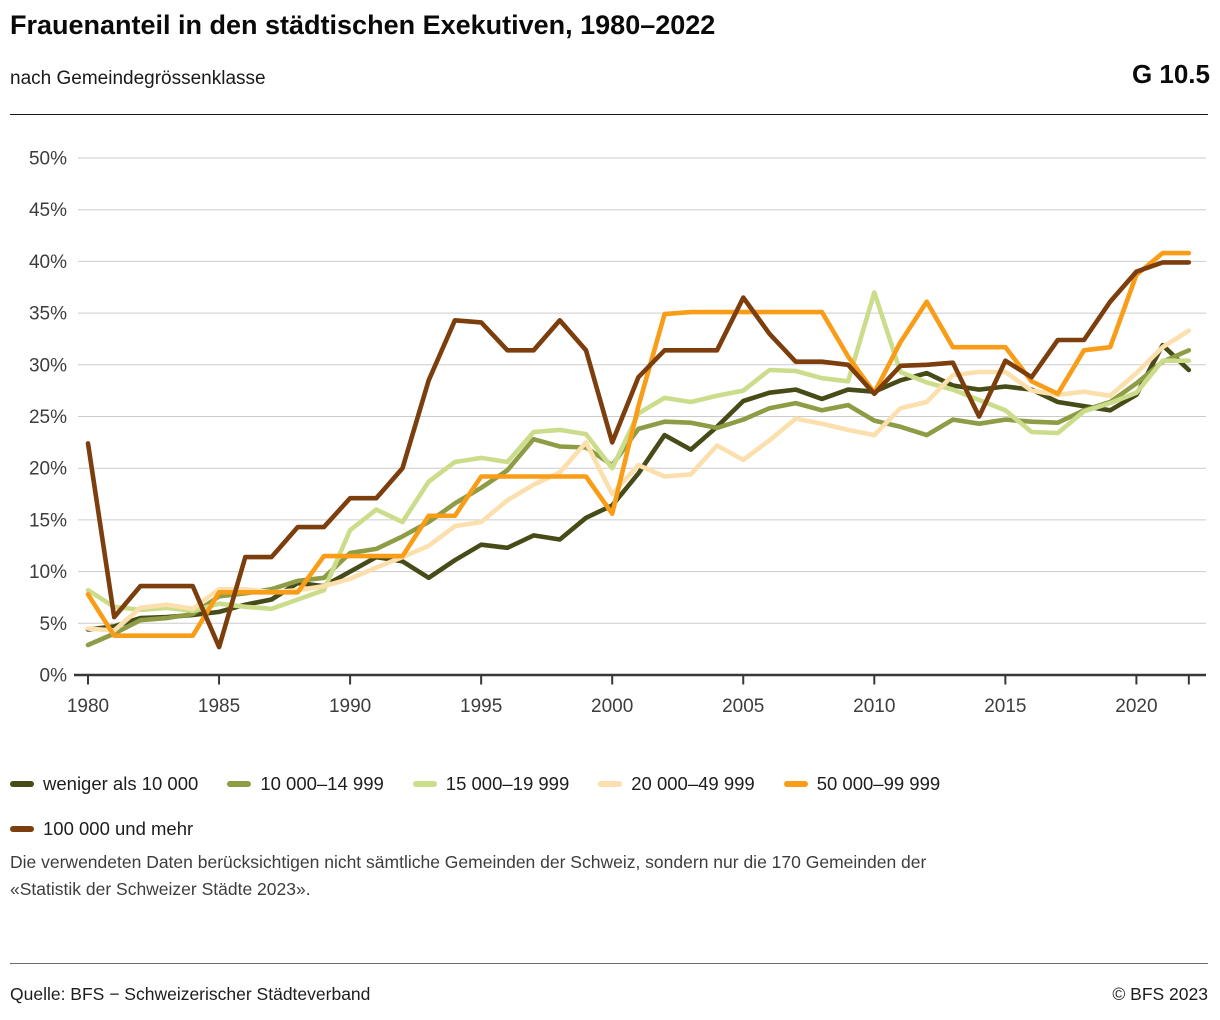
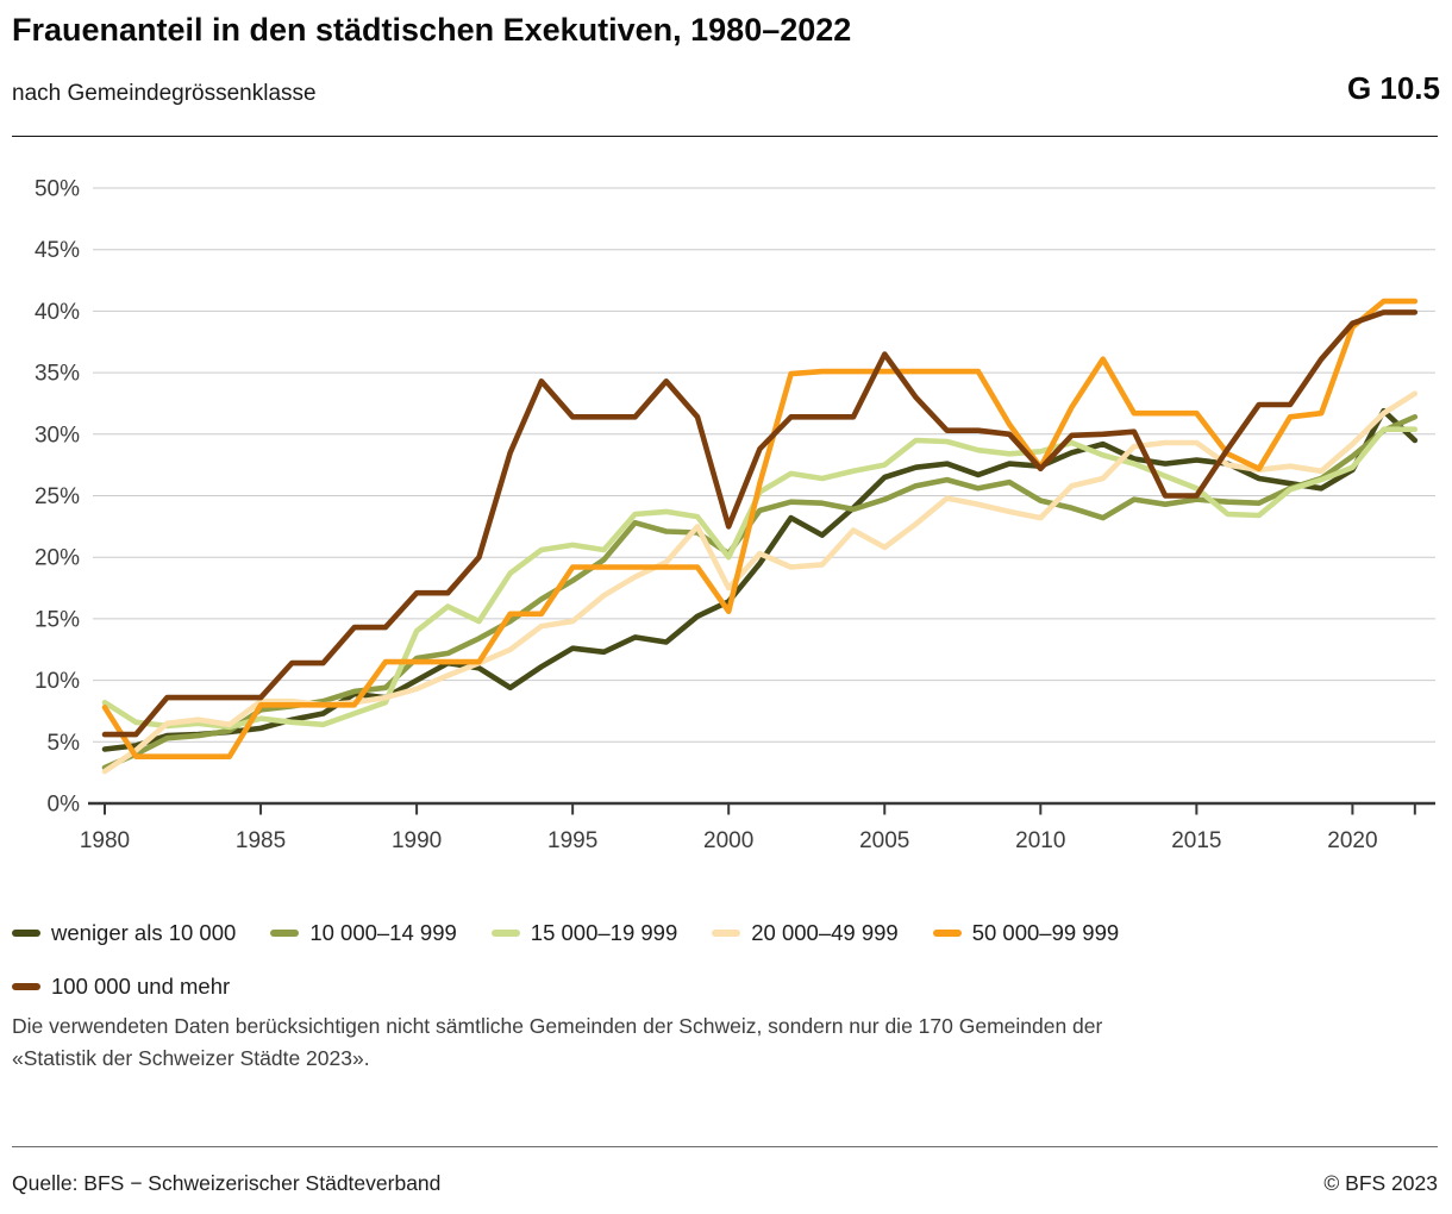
20 000–49 999/1980: 4.5% -> 2.6%
100 000 und mehr/1980: 22.4% -> 5.6%
100 000 und mehr/1985: 2.7% -> 8.6%
100 000 und mehr/1995: 34.1% -> 31.4%
15 000–19 999/2010: 37.0% -> 28.6%
100 000 und mehr/2015: 30.4% -> 25.0%
